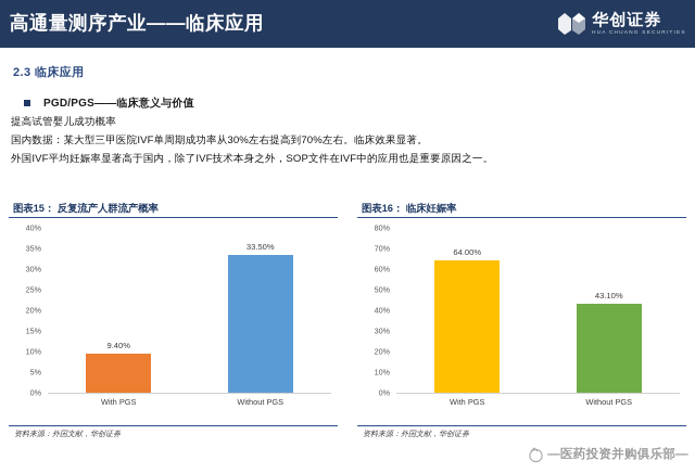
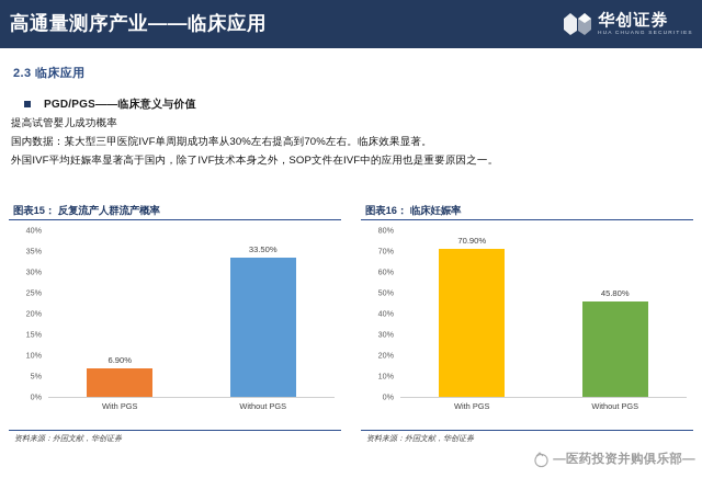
图表15： 反复流产人群流产概率/With PGS: 9.40% -> 6.90%
图表16： 临床妊娠率/With PGS: 64.00% -> 70.90%
图表16： 临床妊娠率/Without PGS: 43.10% -> 45.80%
